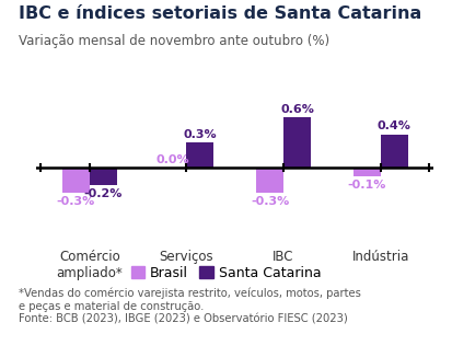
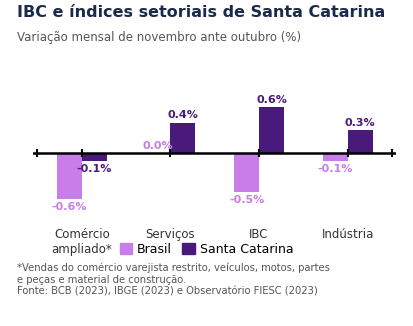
Brasil/Comércio ampliado*: -0.3% -> -0.6%
Santa Catarina/Comércio ampliado*: -0.2% -> -0.1%
Santa Catarina/Serviços: 0.3% -> 0.4%
Brasil/IBC: -0.3% -> -0.5%
Santa Catarina/Indústria: 0.4% -> 0.3%
